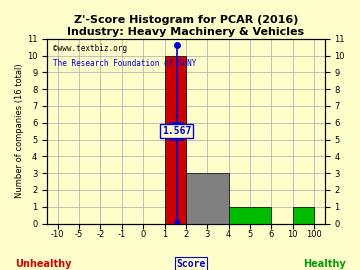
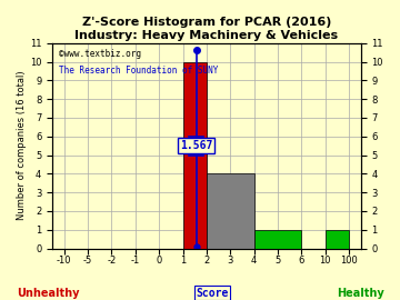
3: 3 -> 4
